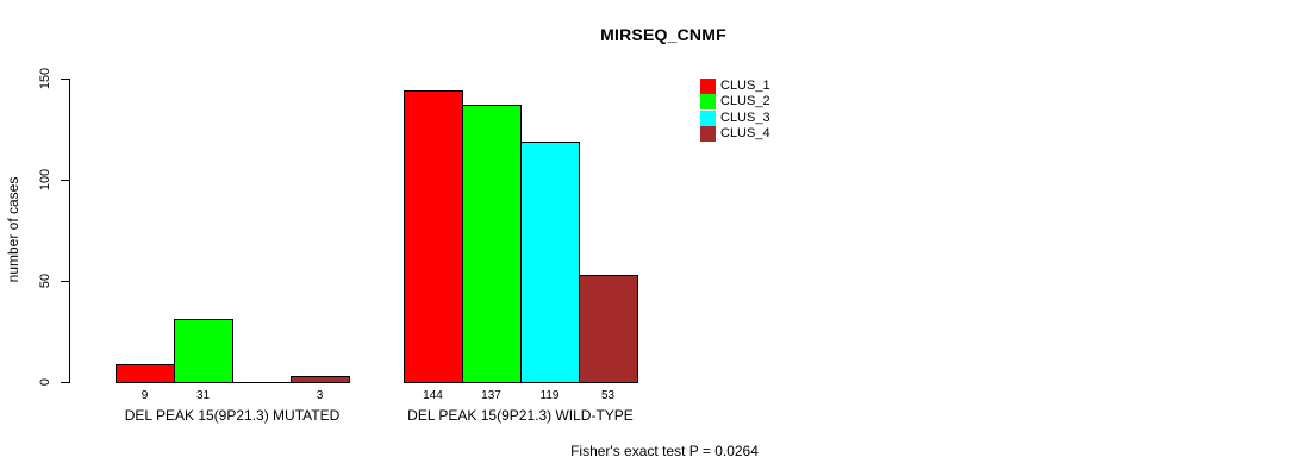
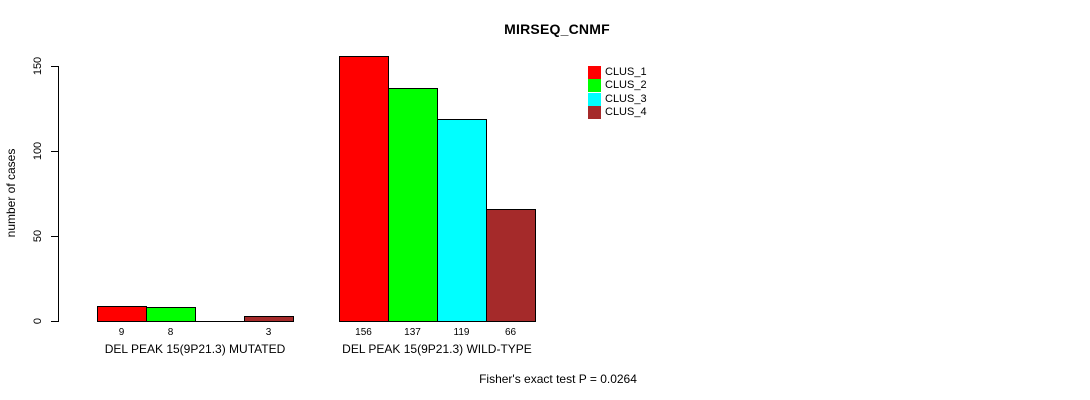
CLUS_2/DEL PEAK 15(9P21.3) MUTATED: 31 -> 8
CLUS_1/DEL PEAK 15(9P21.3) WILD-TYPE: 144 -> 156
CLUS_4/DEL PEAK 15(9P21.3) WILD-TYPE: 53 -> 66
